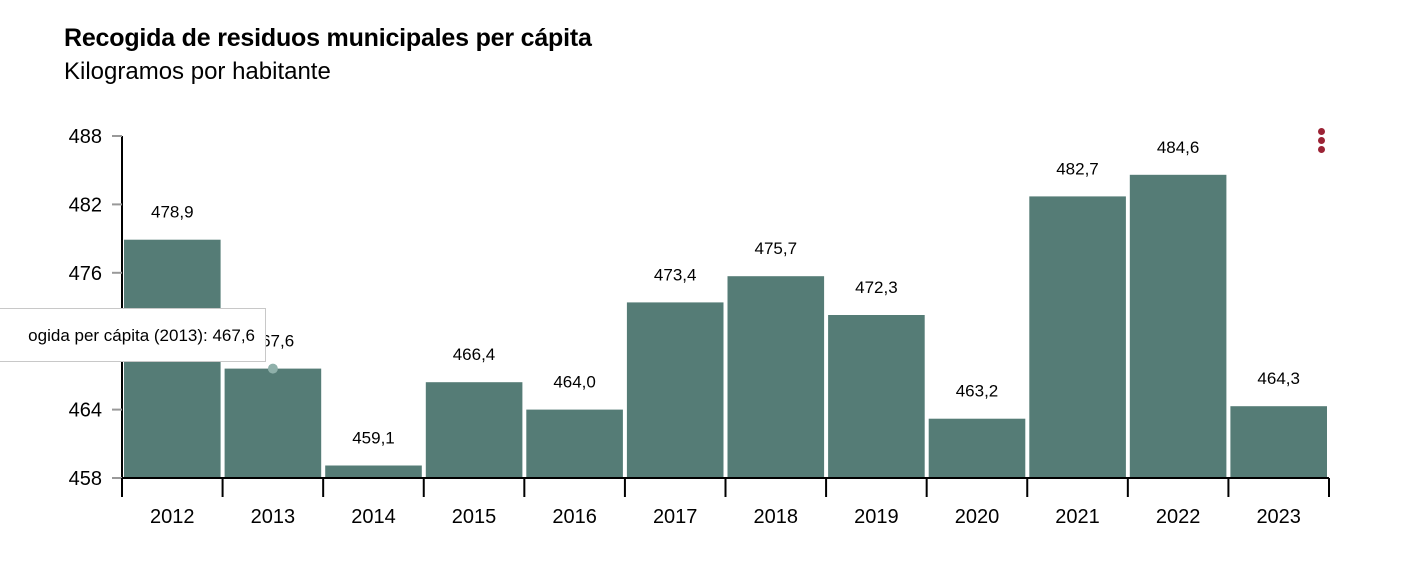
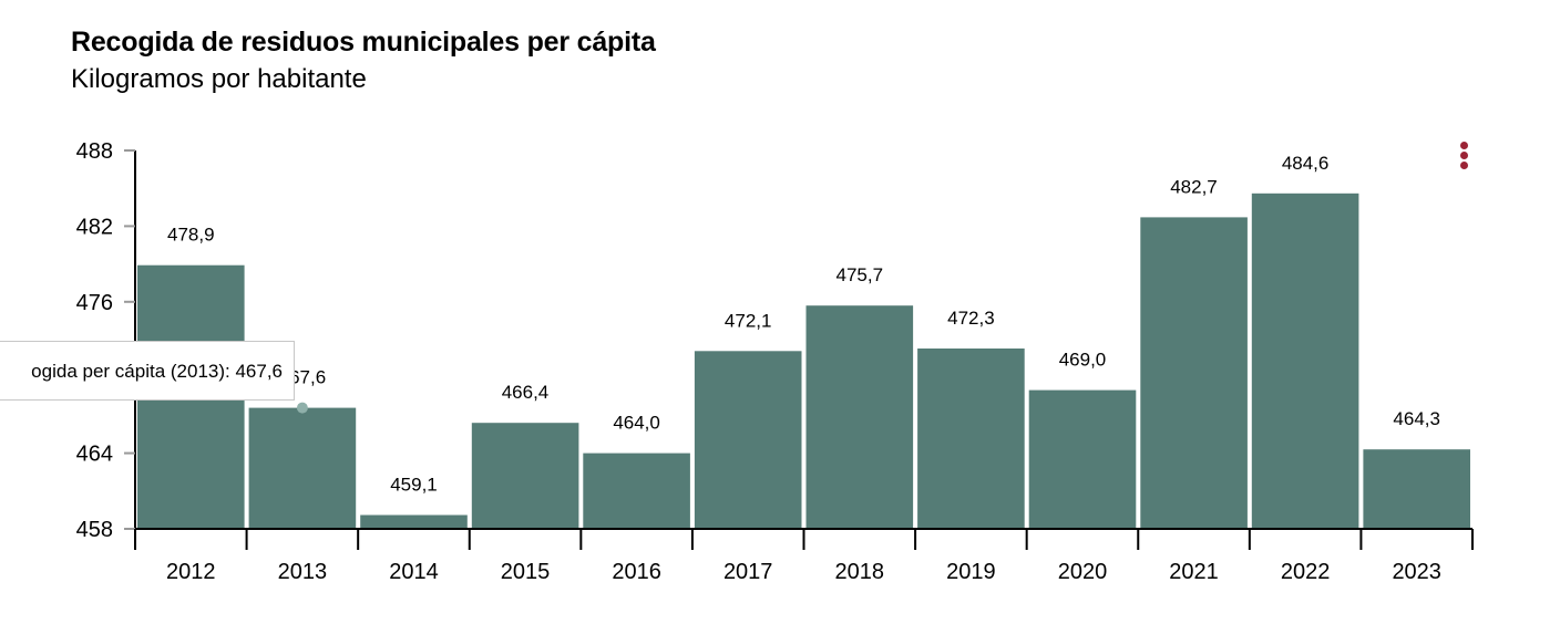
2017: 473,4 -> 472,1
2020: 463,2 -> 469,0
